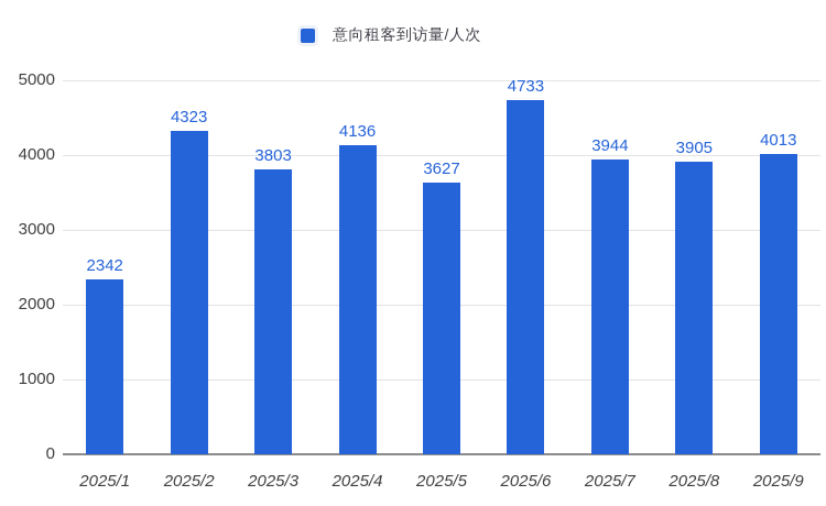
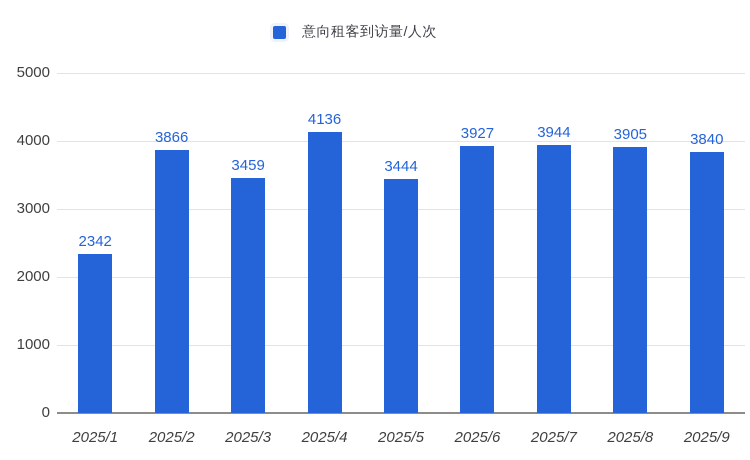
2025/2: 4323 -> 3866
2025/3: 3803 -> 3459
2025/5: 3627 -> 3444
2025/6: 4733 -> 3927
2025/9: 4013 -> 3840
